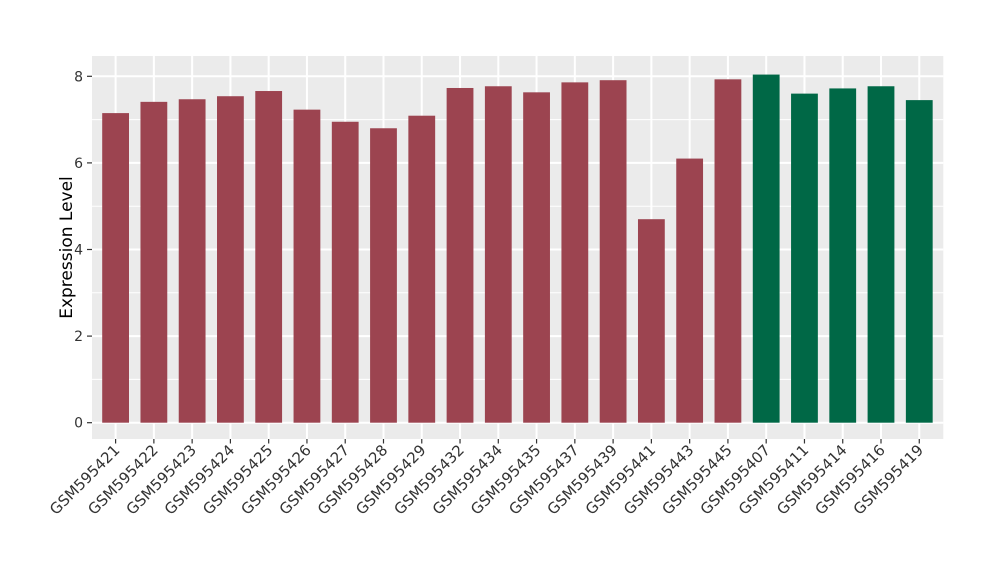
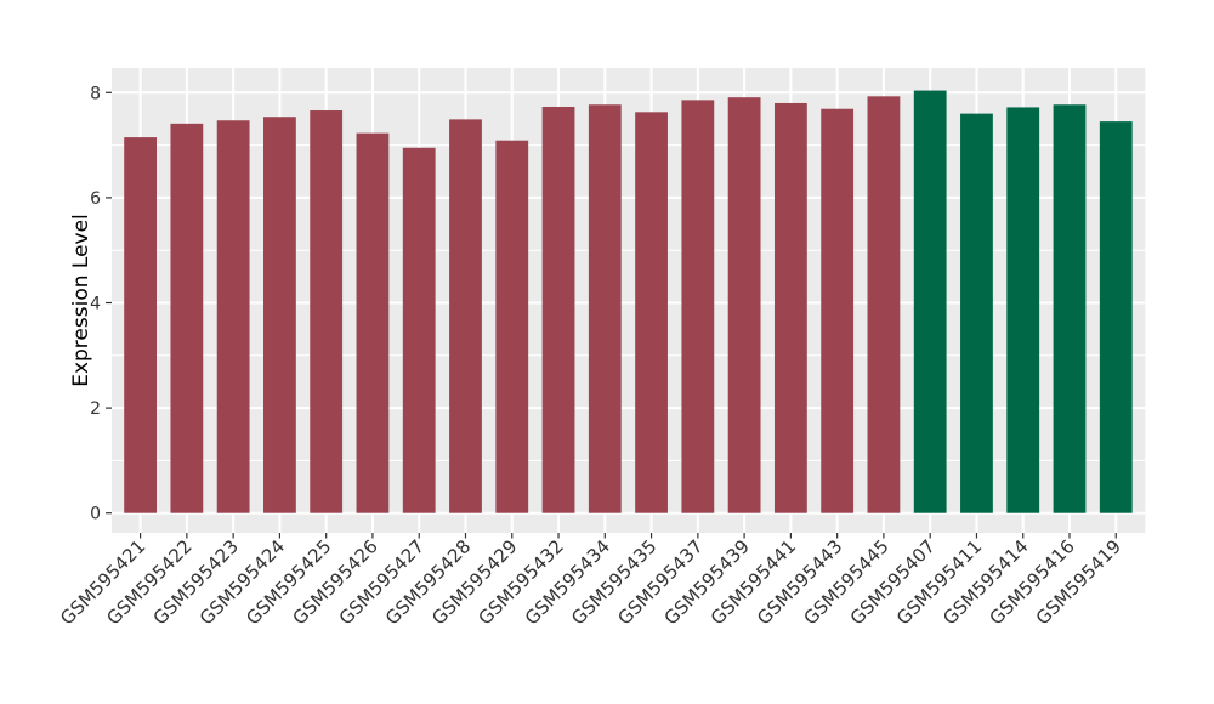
GSM595428: 6.8 -> 7.5
GSM595441: 4.7 -> 7.8
GSM595443: 6.1 -> 7.7
